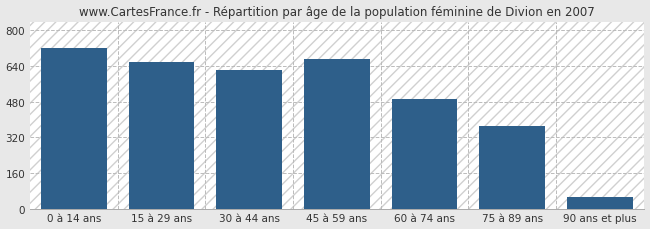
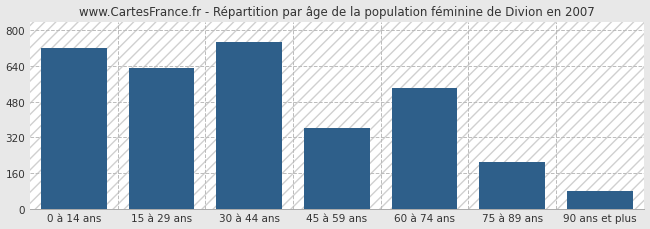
15 à 29 ans: 660 -> 630
30 à 44 ans: 620 -> 750
45 à 59 ans: 670 -> 360
60 à 74 ans: 490 -> 540
75 à 89 ans: 370 -> 210
90 ans et plus: 50 -> 80
